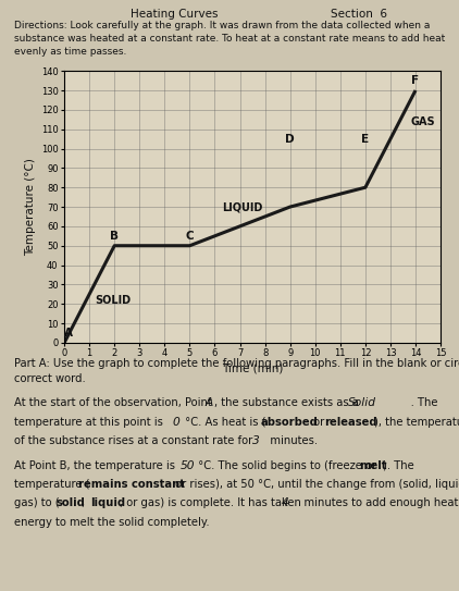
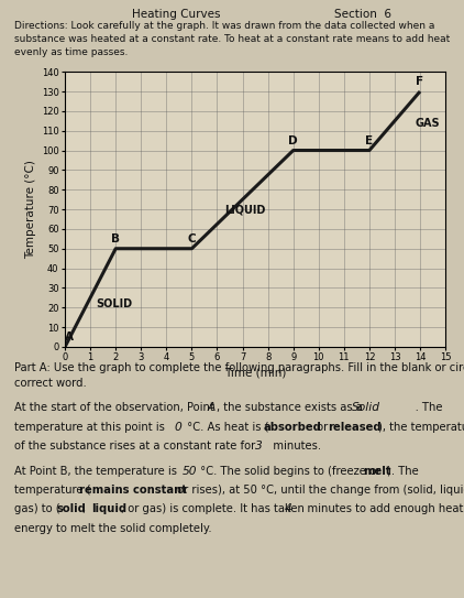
9: 70 -> 100
12: 80 -> 100
